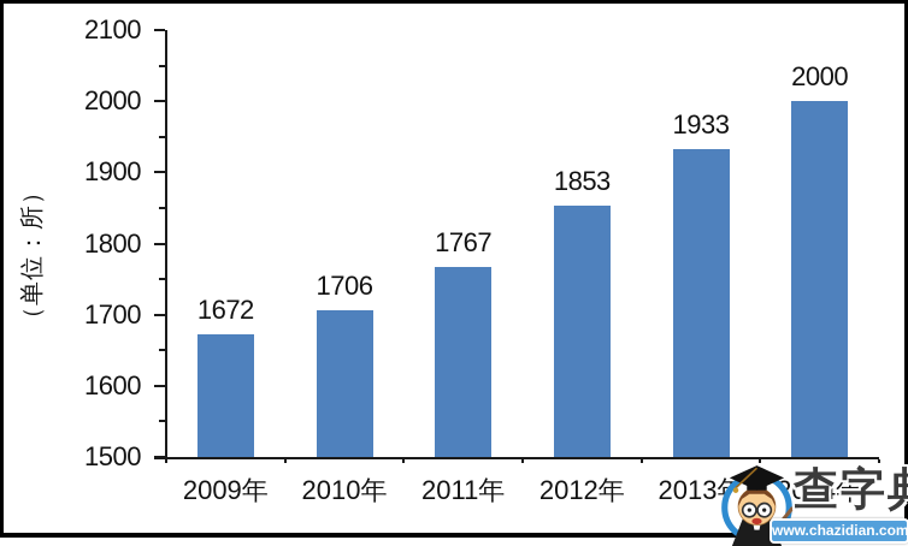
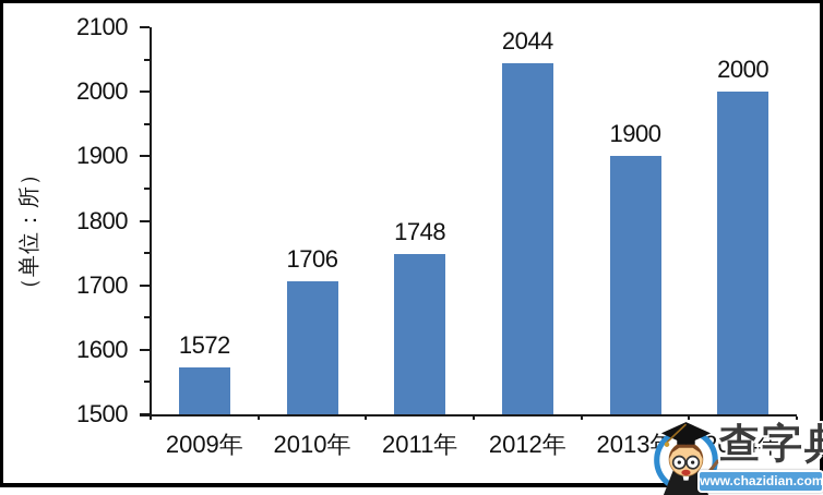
2009年: 1672 -> 1572
2011年: 1767 -> 1748
2012年: 1853 -> 2044
2013年: 1933 -> 1900
